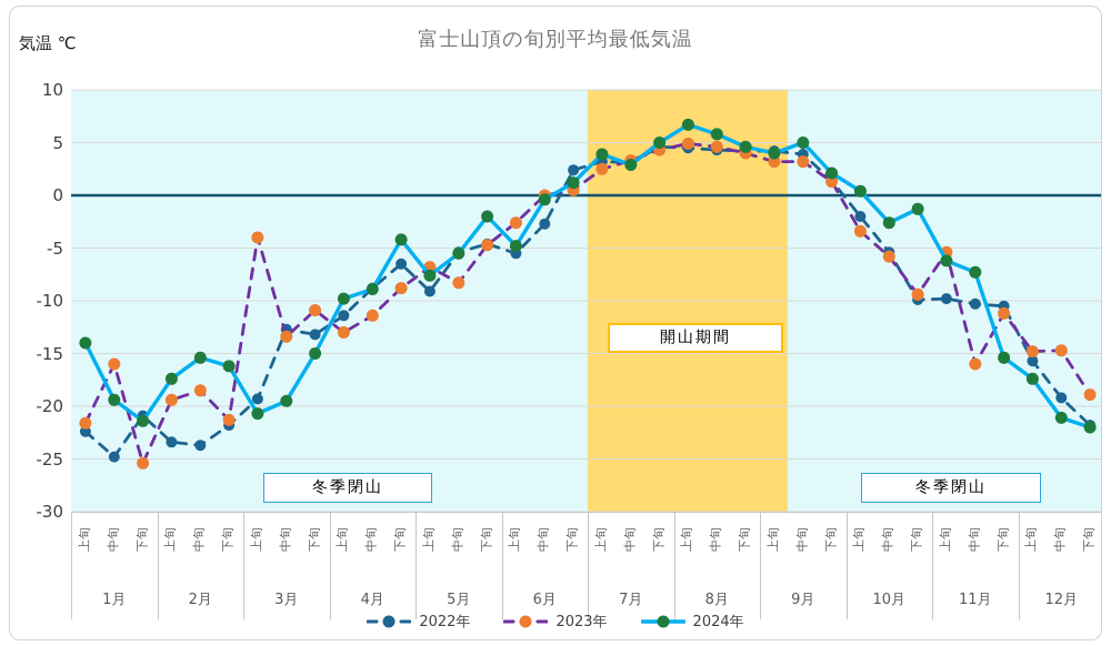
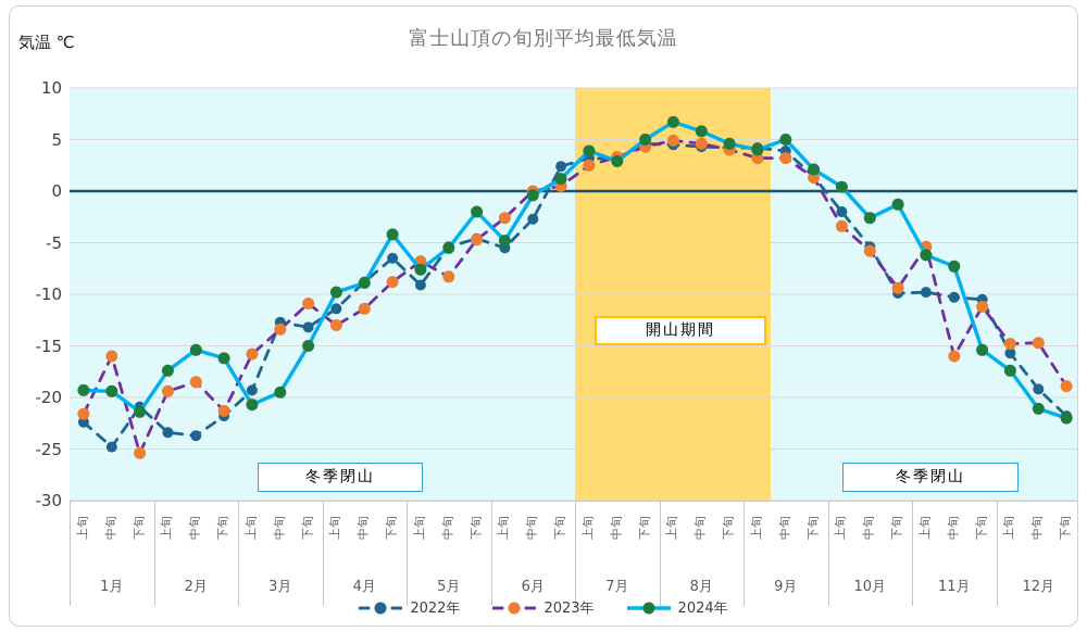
2024年/1月上旬: -14 -> -19
2023年/3月上旬: -4 -> -16
